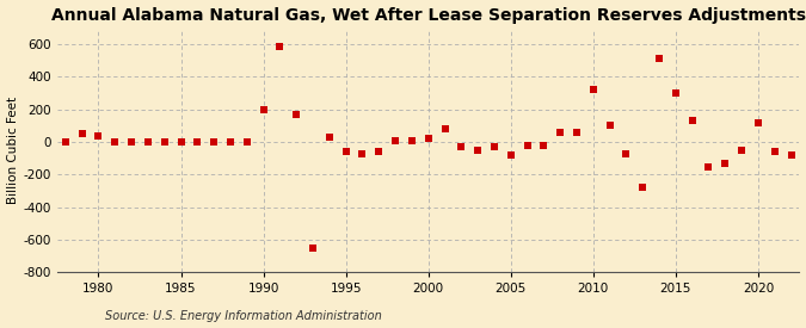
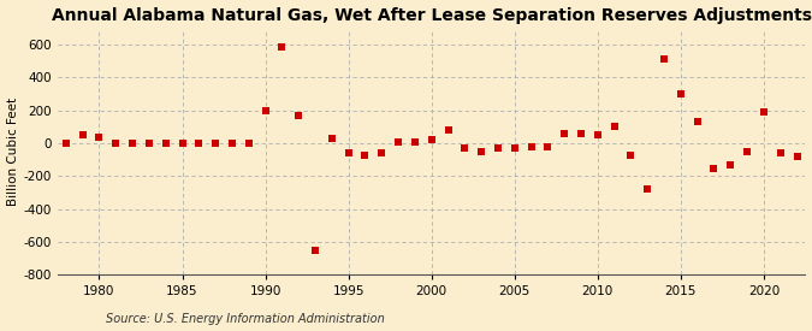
2005: -80 -> -30
2010: 320 -> 50
2020: 120 -> 190
